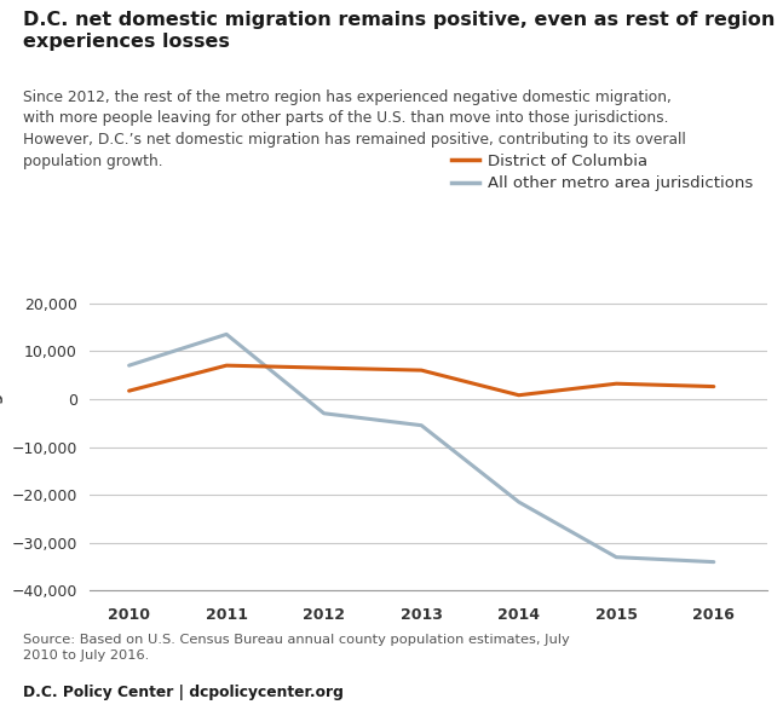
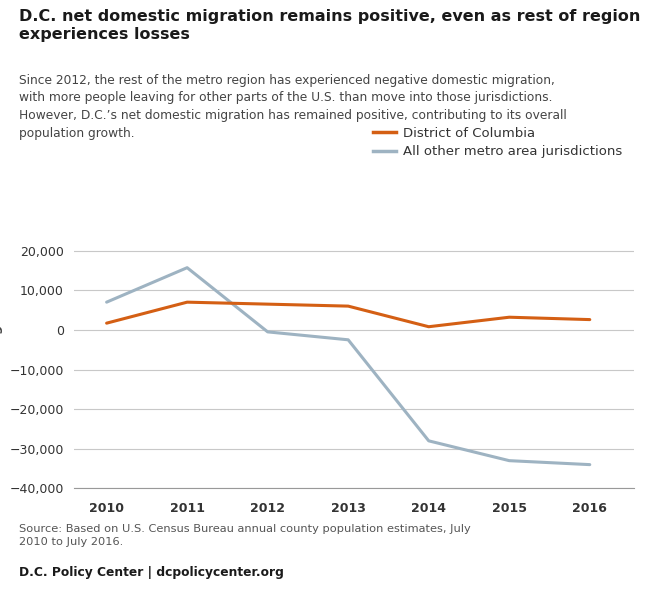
All other metro area jurisdictions/2011: 13,500 -> 15,700
All other metro area jurisdictions/2012: -3,000 -> -500
All other metro area jurisdictions/2013: -5,500 -> -2,500
All other metro area jurisdictions/2014: -21,500 -> -28,000
